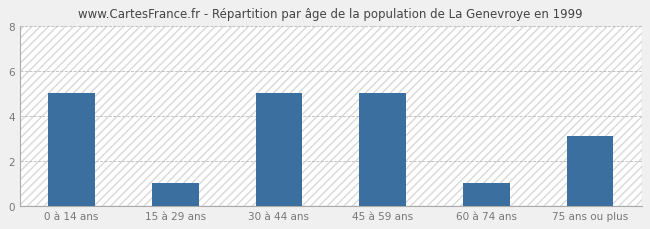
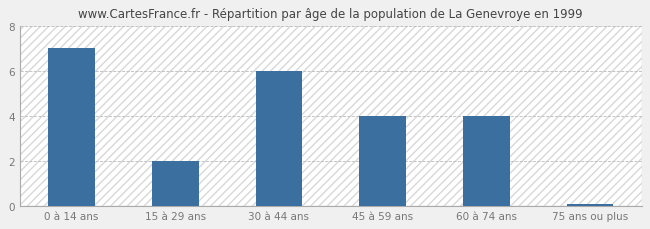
0 à 14 ans: 5.0 -> 7.0
15 à 29 ans: 1.0 -> 2.0
30 à 44 ans: 5.0 -> 6.0
45 à 59 ans: 5.0 -> 4.0
60 à 74 ans: 1.0 -> 4.0
75 ans ou plus: 3.1 -> 0.1
